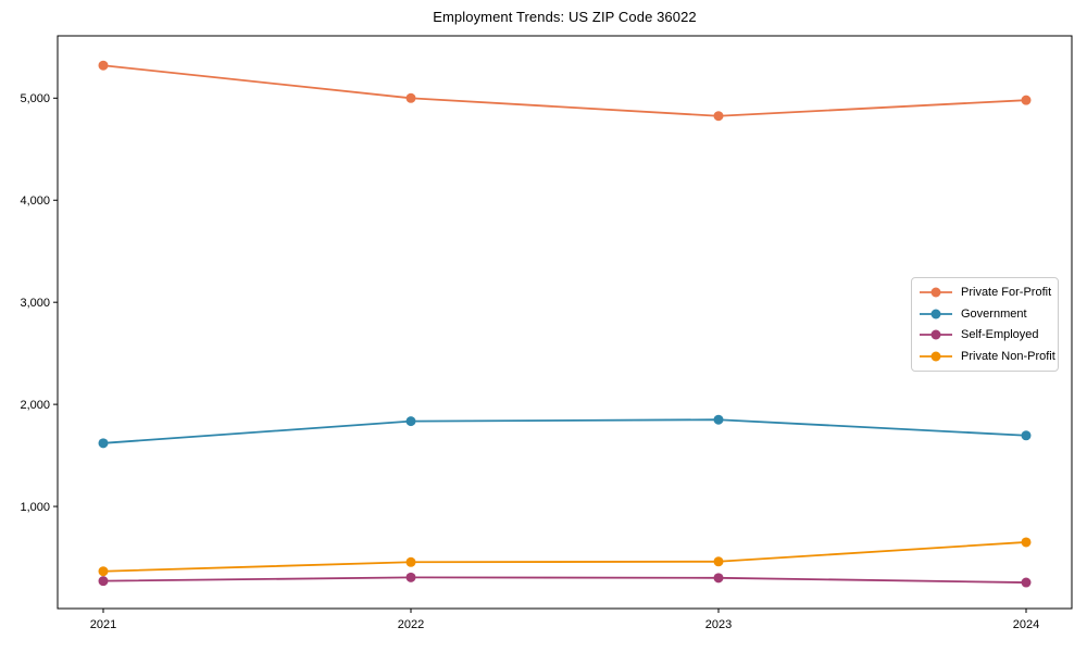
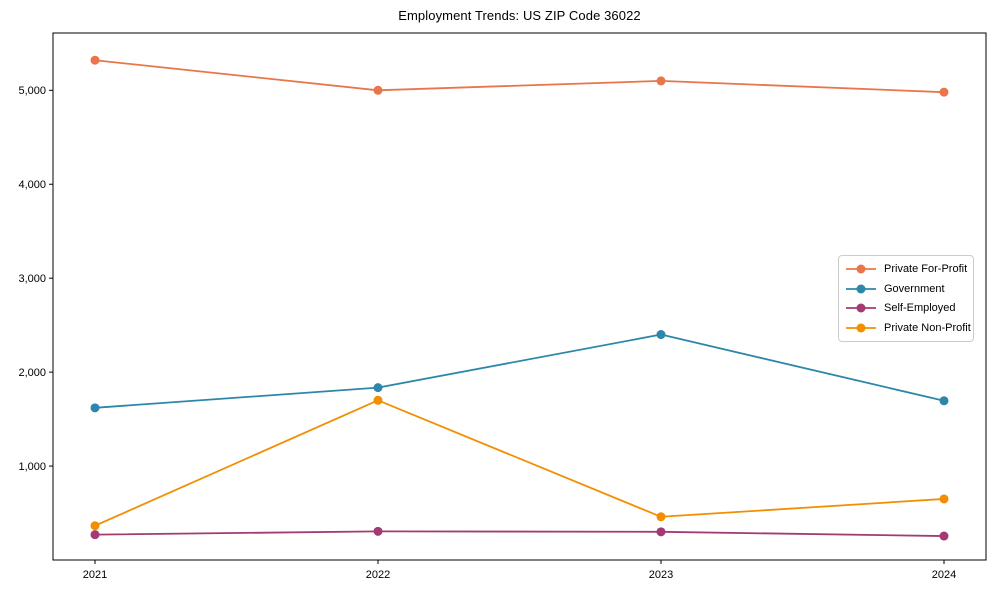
Private Non-Profit/2022: 500 -> 1700
Private For-Profit/2023: 4800 -> 5100
Government/2023: 1800 -> 2400
